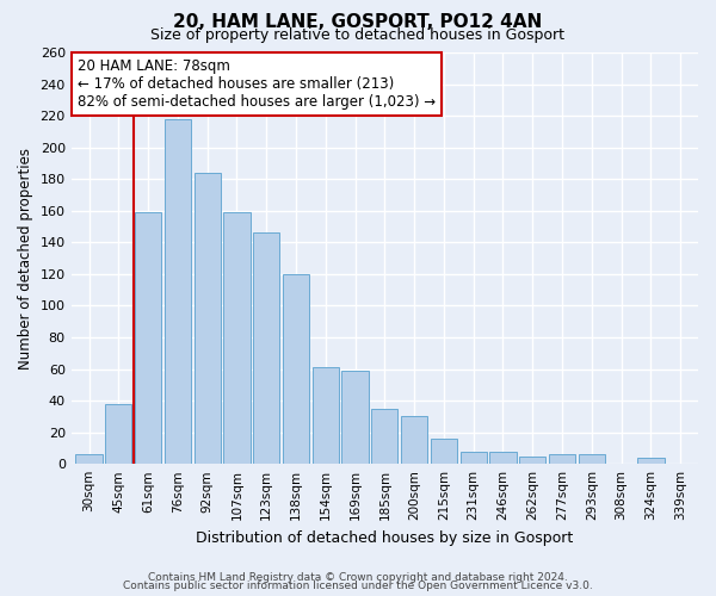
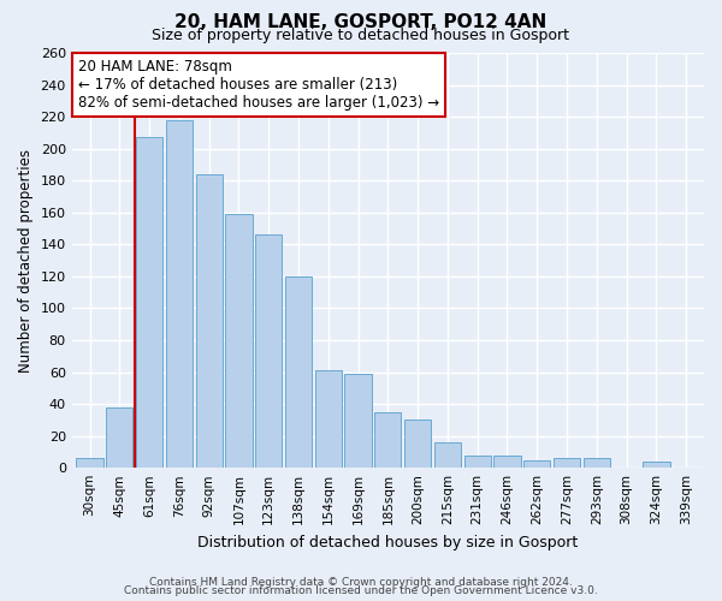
61sqm: 159 -> 207
